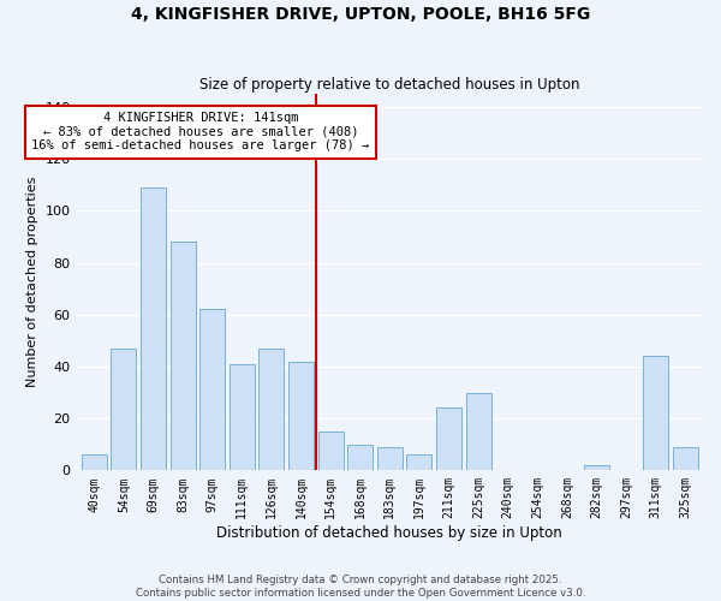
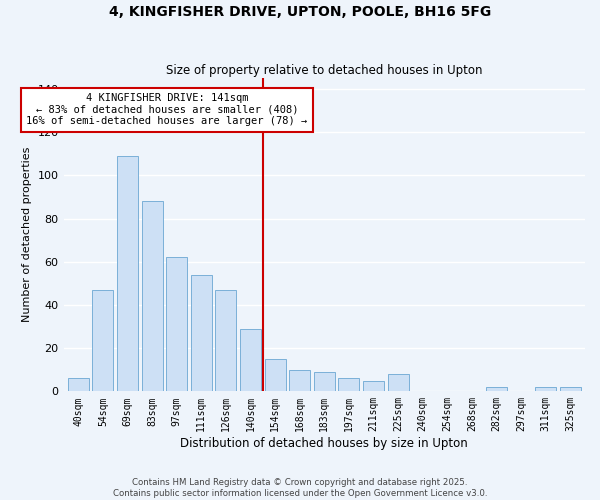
111sqm: 41 -> 54
140sqm: 42 -> 29
211sqm: 24 -> 5
225sqm: 30 -> 8
311sqm: 44 -> 2
325sqm: 9 -> 2
